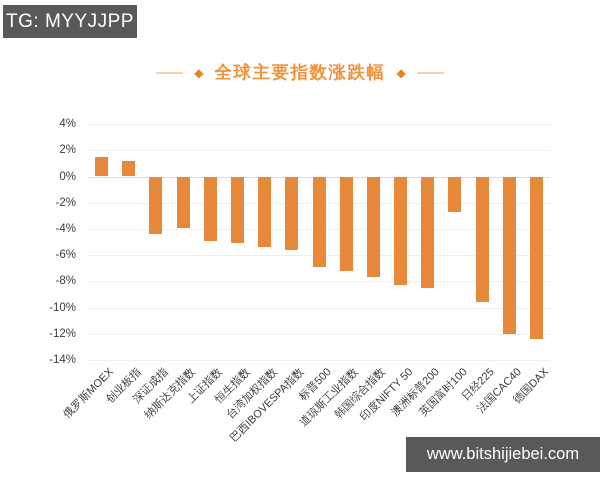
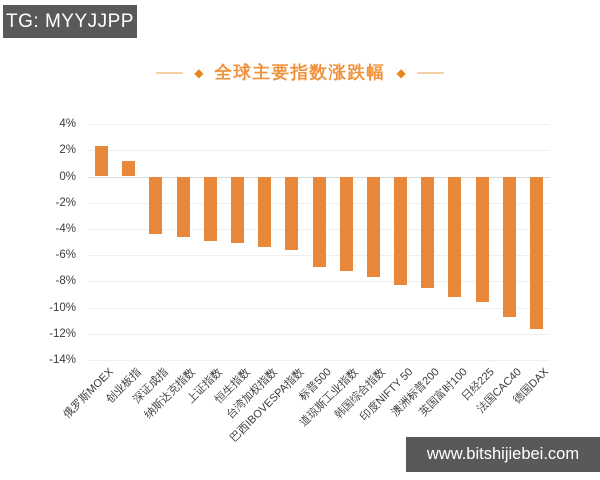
俄罗斯MOEX: 1.5% -> 2.3%
纳斯达克指数: -3.9% -> -4.6%
英国富时100: -2.7% -> -9.2%
法国CAC40: -12.0% -> -10.7%
德国DAX: -12.4% -> -11.6%
